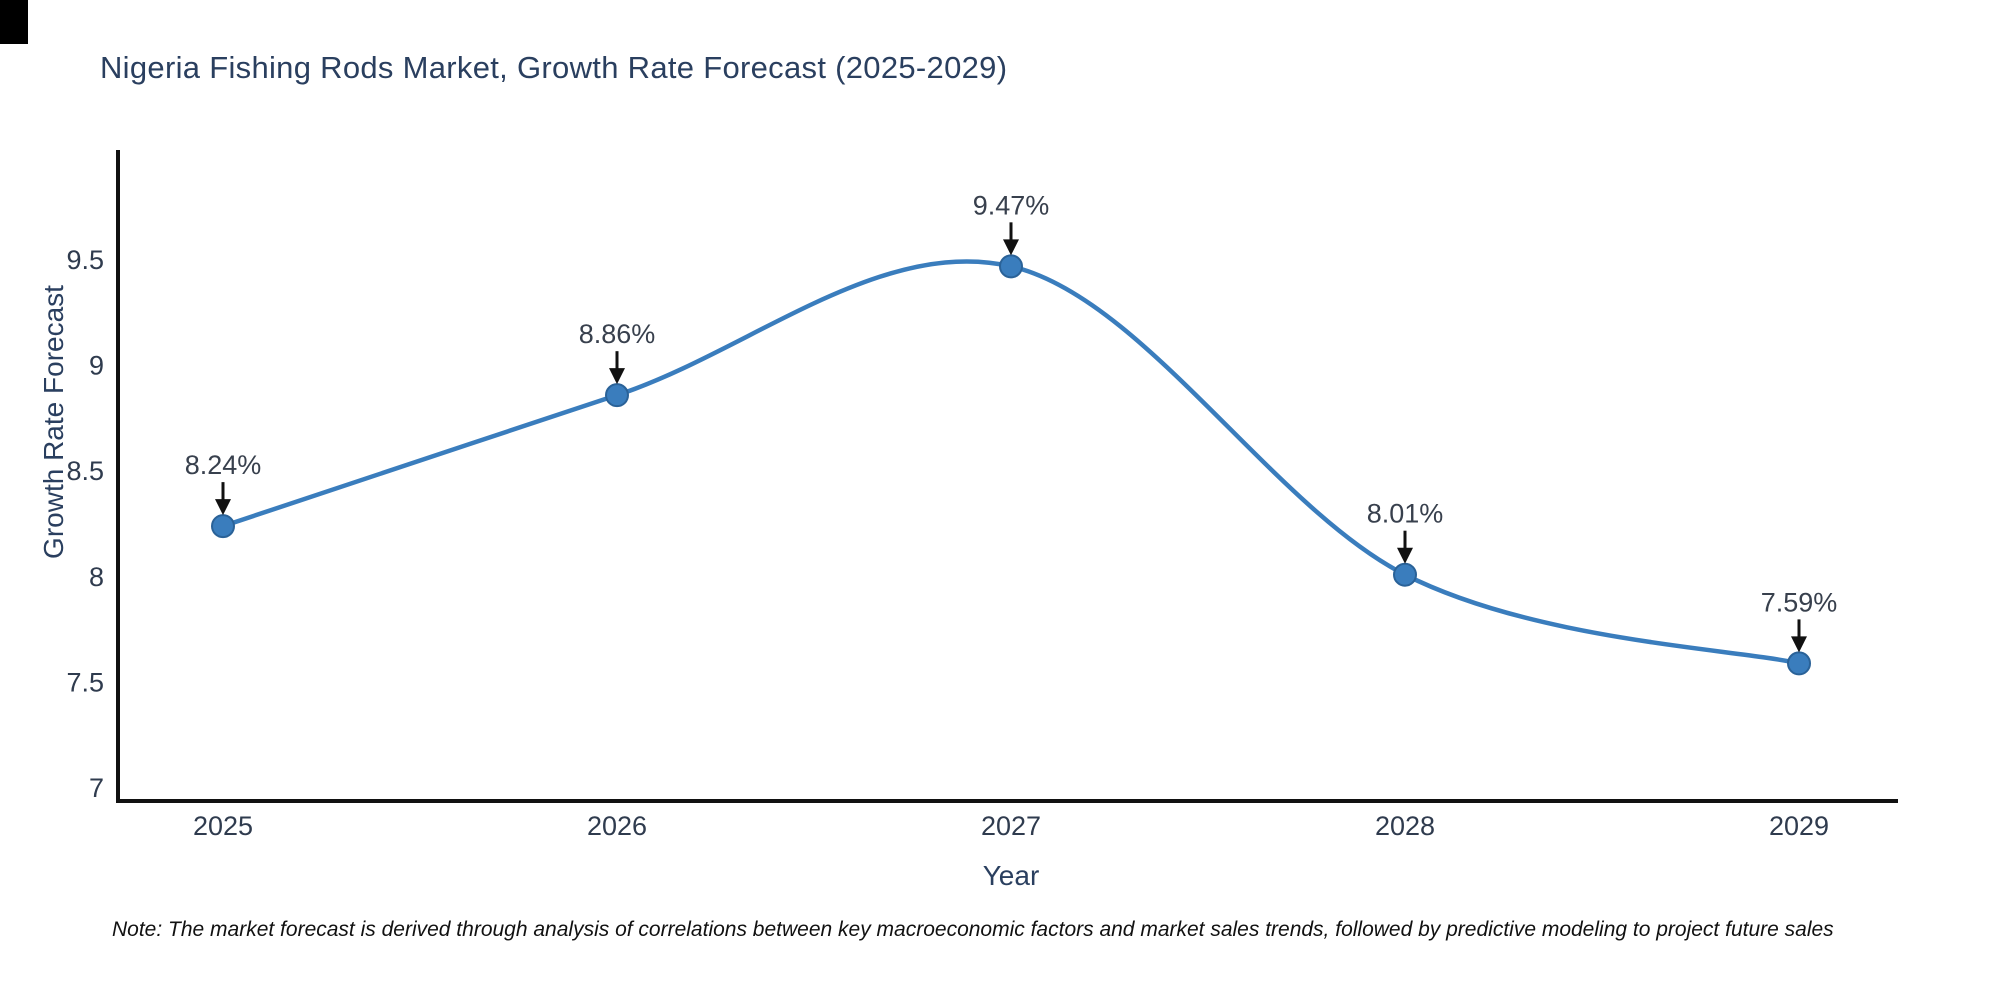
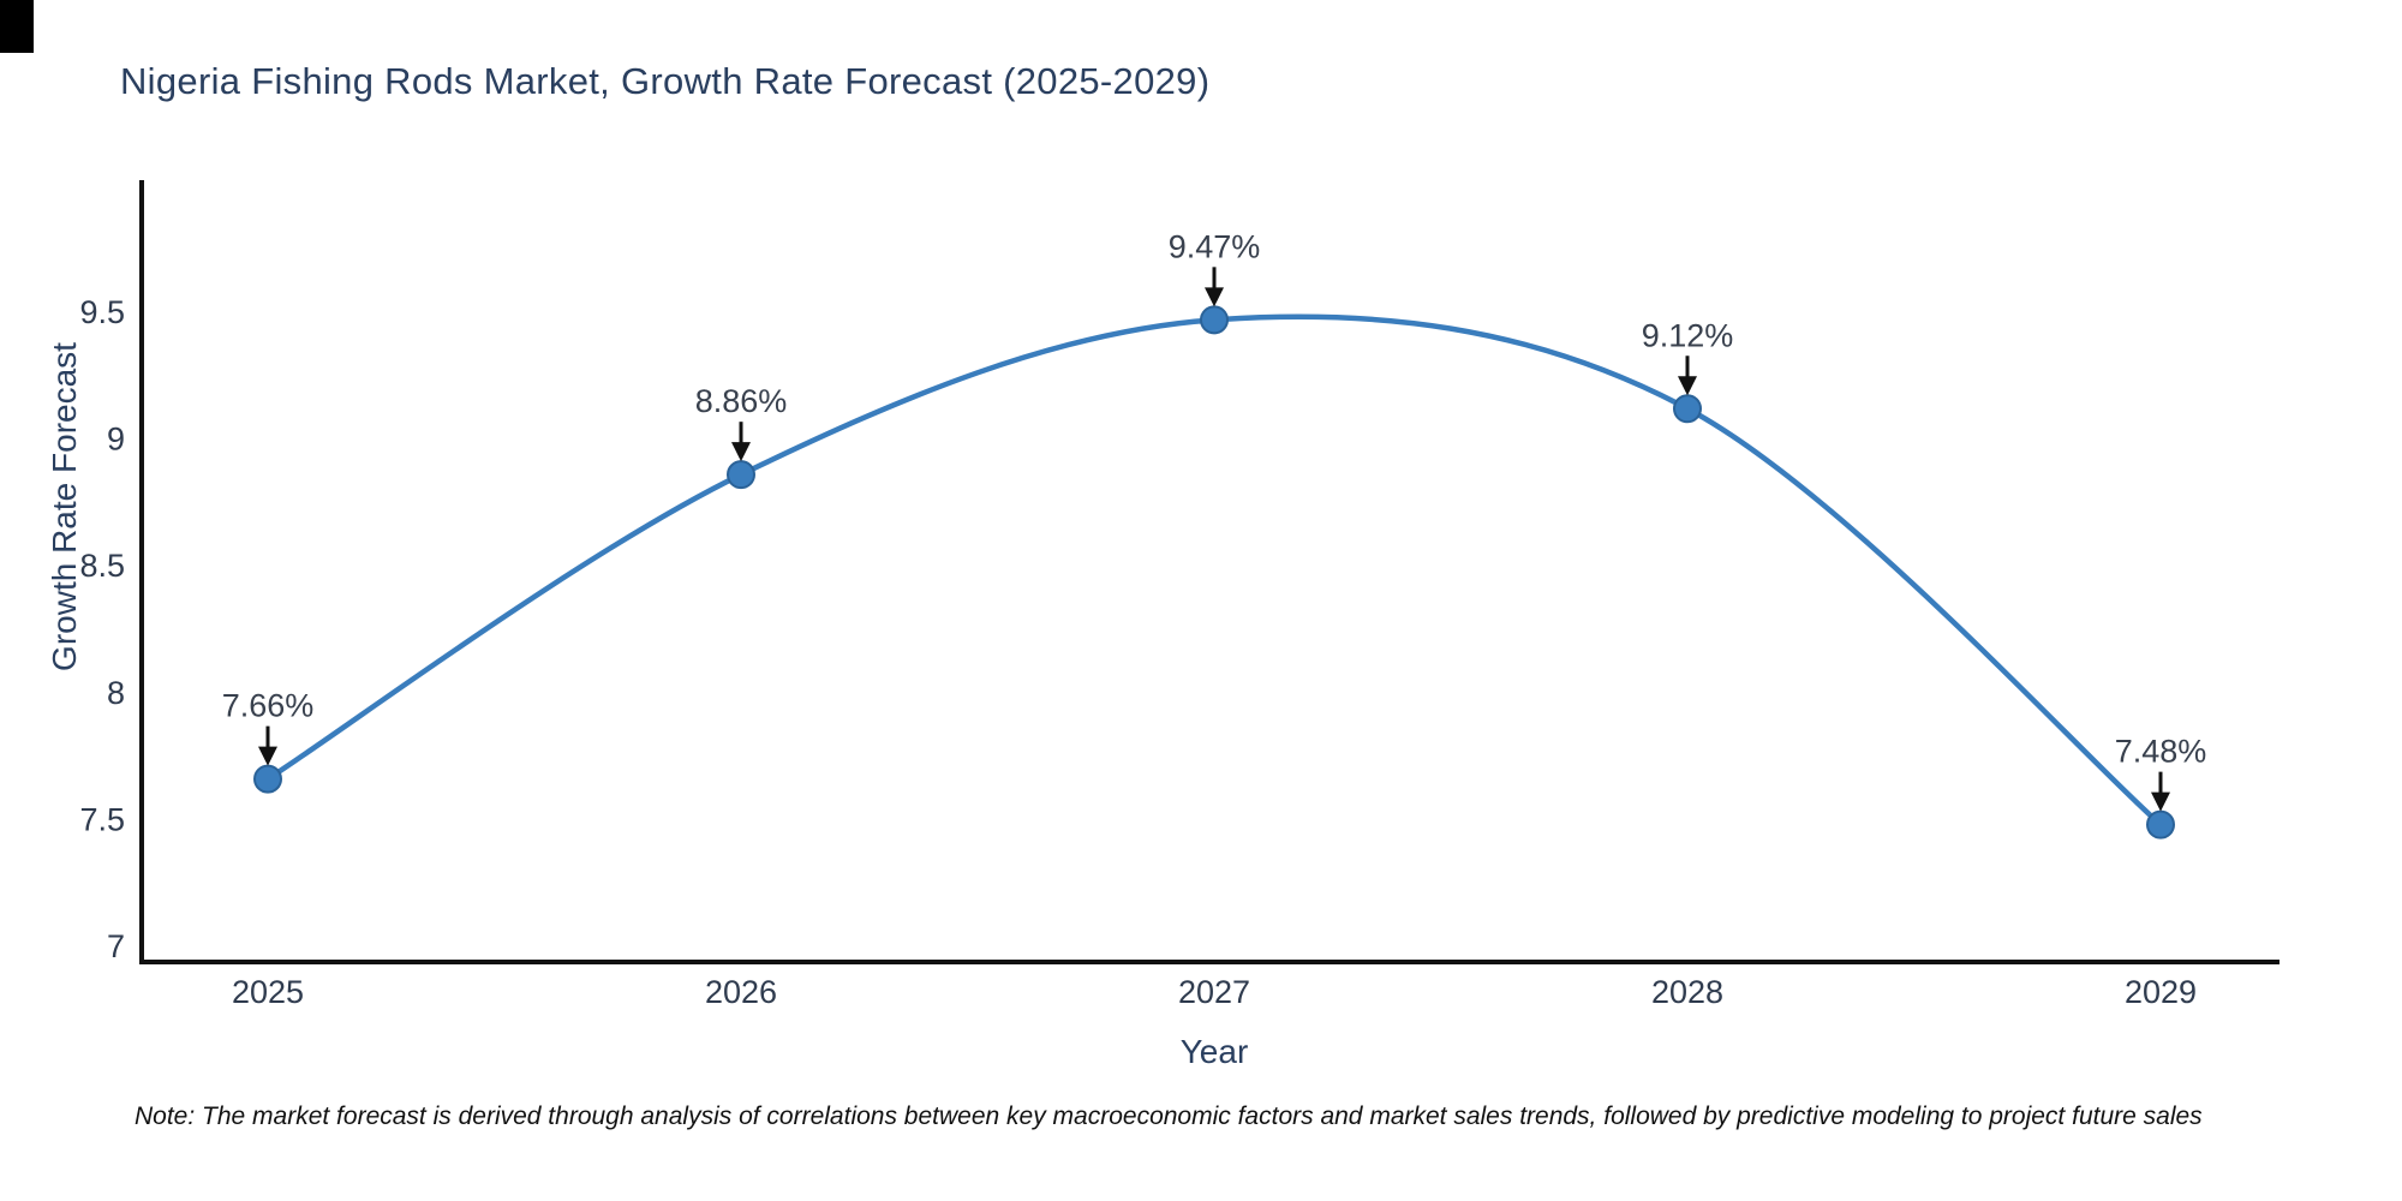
2025: 8.24% -> 7.66%
2028: 8.01% -> 9.12%
2029: 7.59% -> 7.48%
